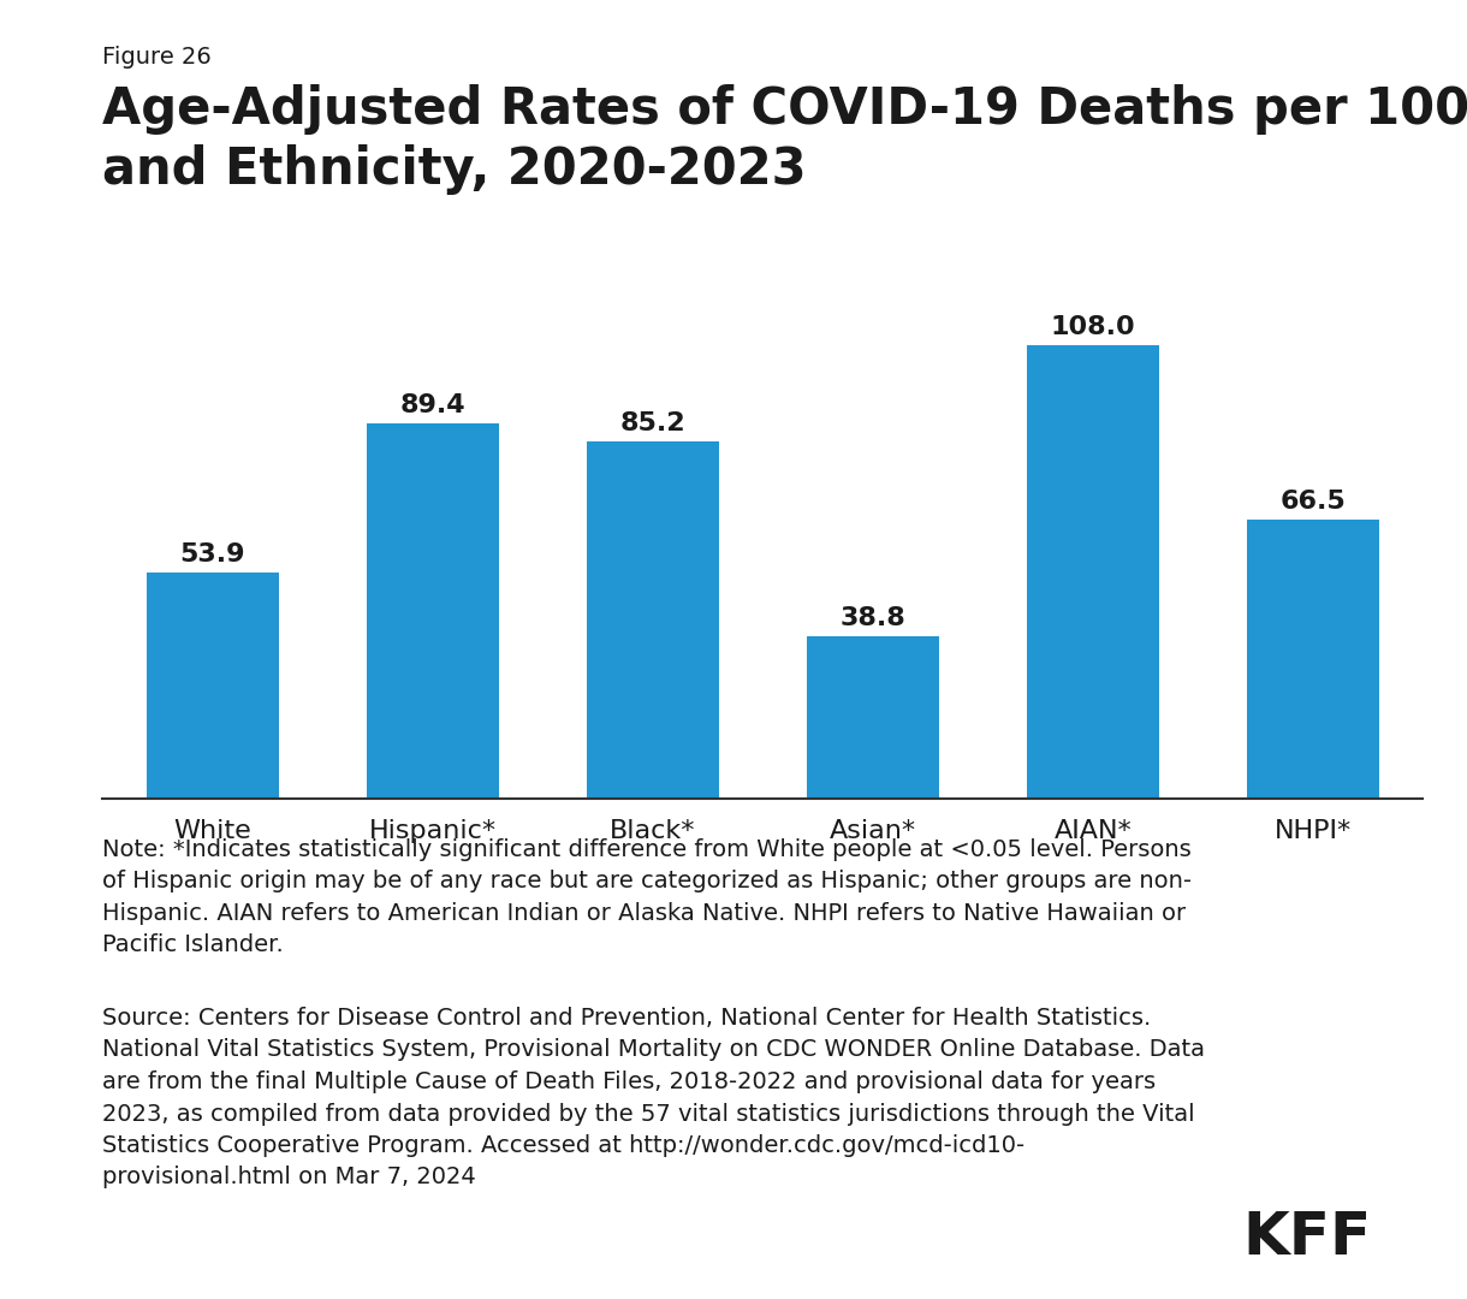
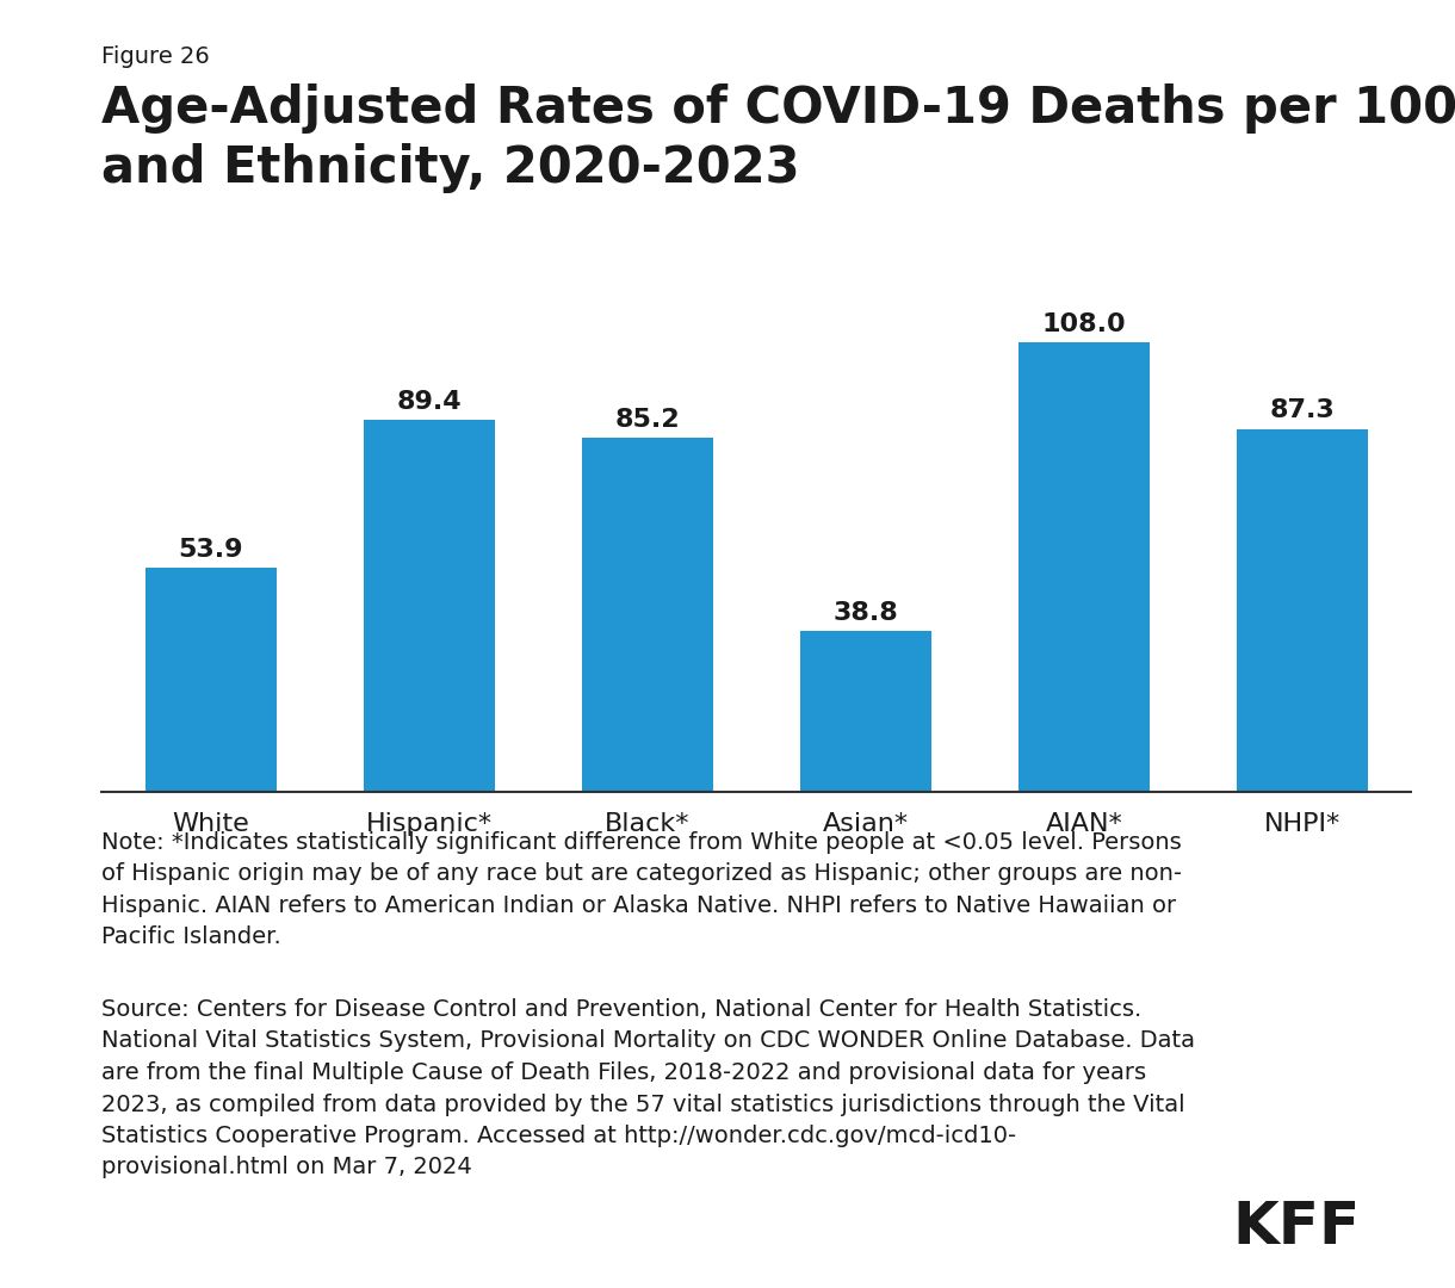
NHPI*: 66.5 -> 87.3
